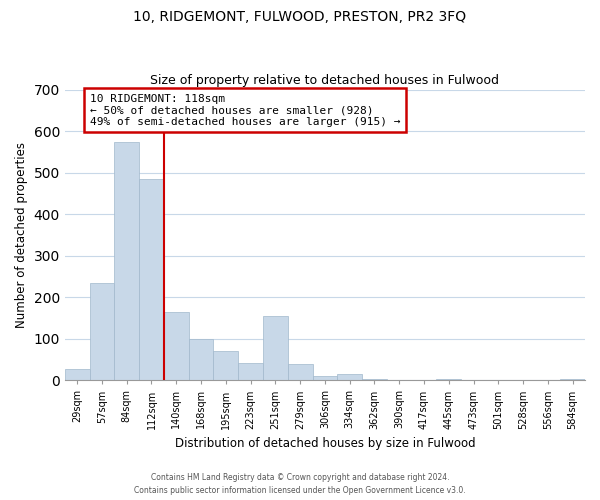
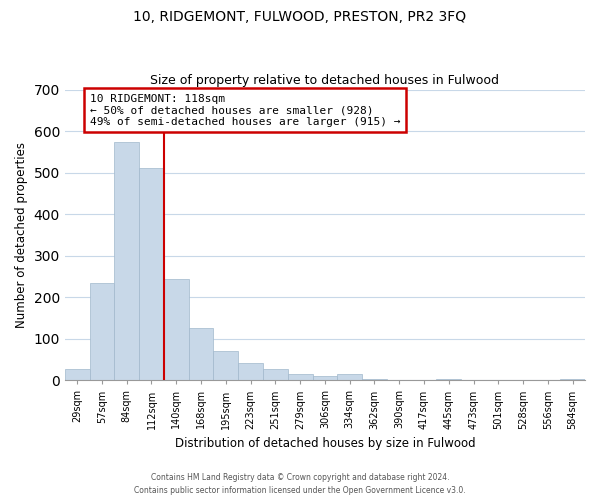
112sqm: 485 -> 510
140sqm: 165 -> 243
168sqm: 100 -> 127
251sqm: 155 -> 27
279sqm: 40 -> 14
